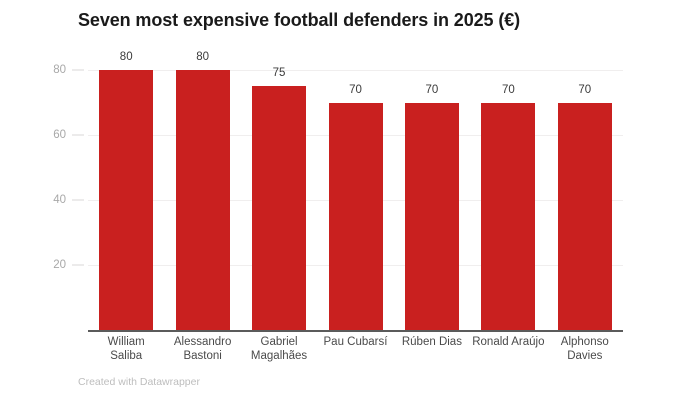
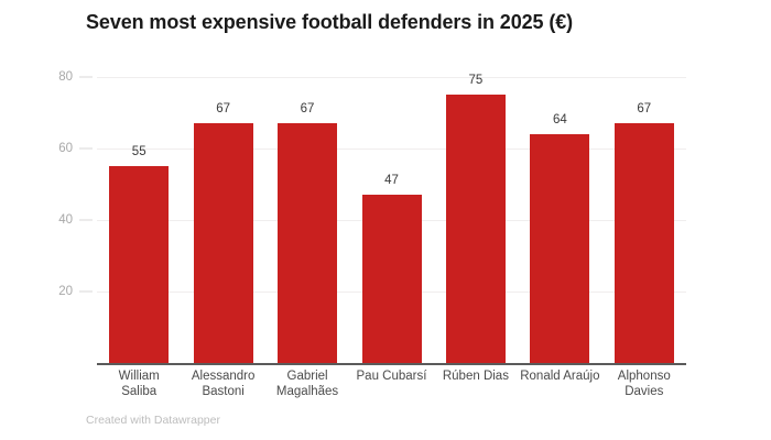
William Saliba: 80 -> 55
Alessandro Bastoni: 80 -> 67
Gabriel Magalhães: 75 -> 67
Pau Cubarsí: 70 -> 47
Rúben Dias: 70 -> 75
Ronald Araújo: 70 -> 64
Alphonso Davies: 70 -> 67
